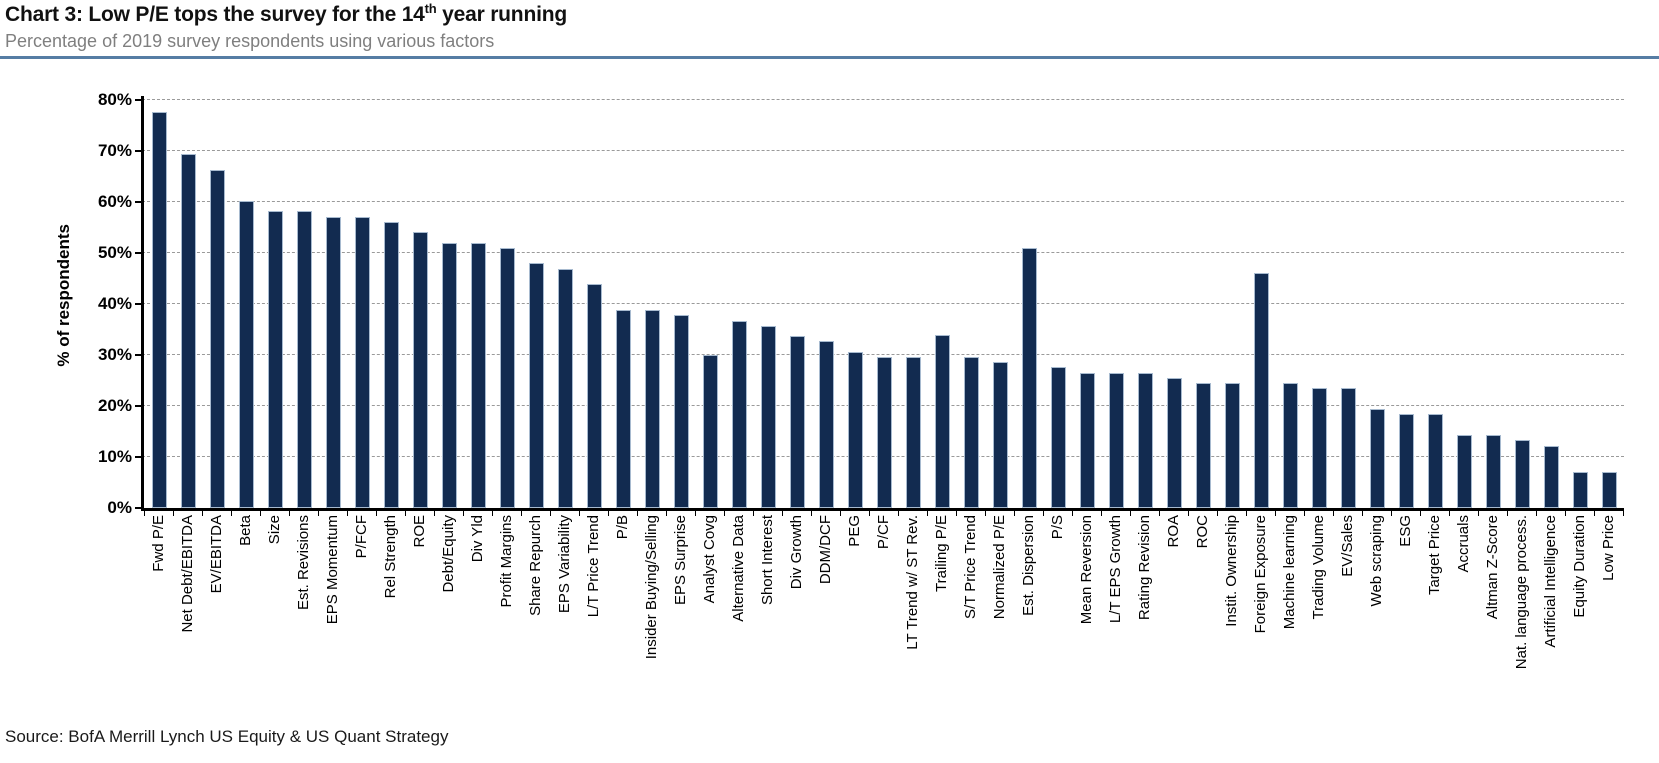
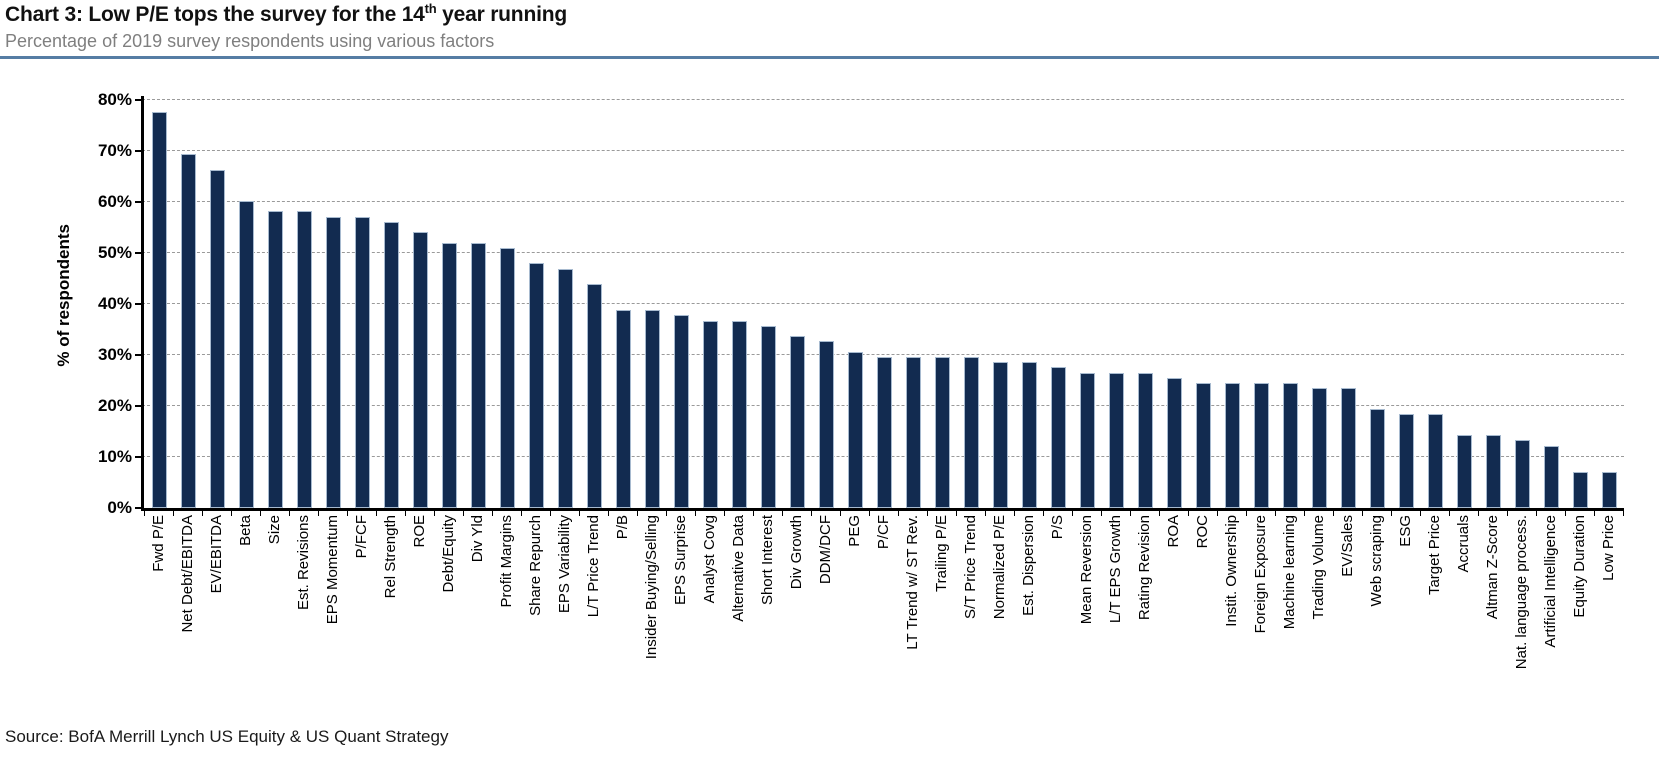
Analyst Covg: 30% -> 37%
Trailing P/E: 34% -> 30%
Est. Dispersion: 51% -> 29%
Foreign Exposure: 46% -> 24%
